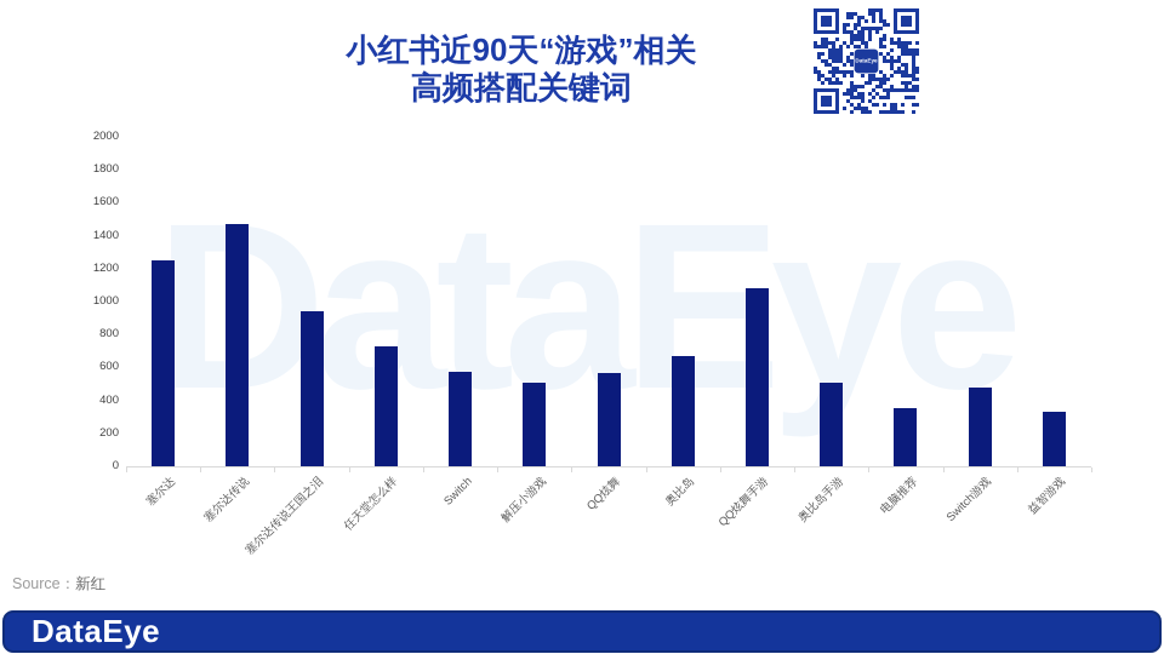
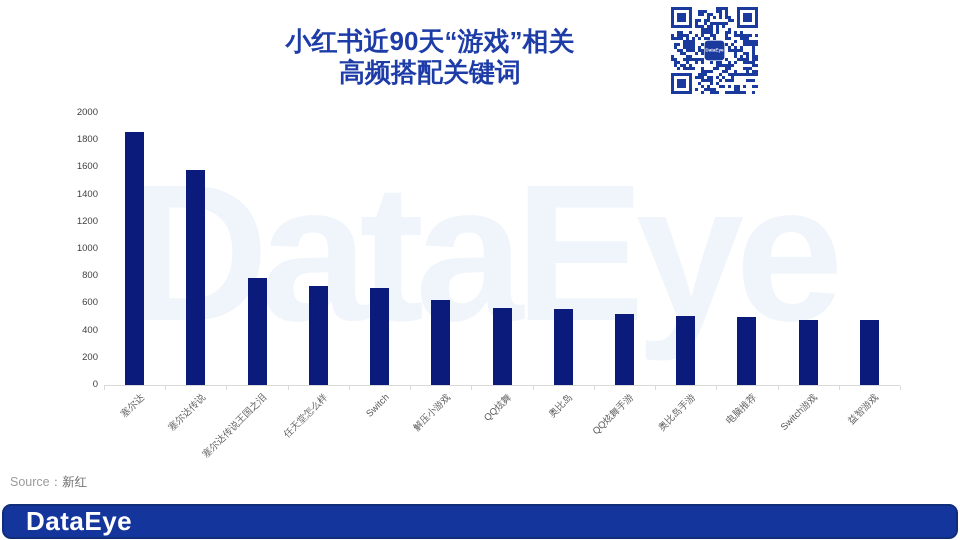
塞尔达: 1250 -> 1860
塞尔达传说: 1470 -> 1580
塞尔达传说王国之泪: 940 -> 780
Switch: 570 -> 720
解压小游戏: 510 -> 620
奥比岛: 670 -> 560
QQ炫舞手游: 1080 -> 520
电脑推荐: 350 -> 500
益智游戏: 330 -> 480
